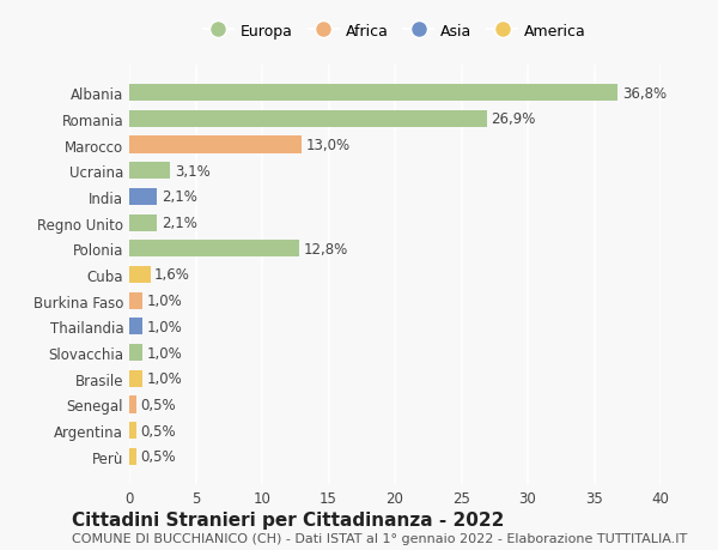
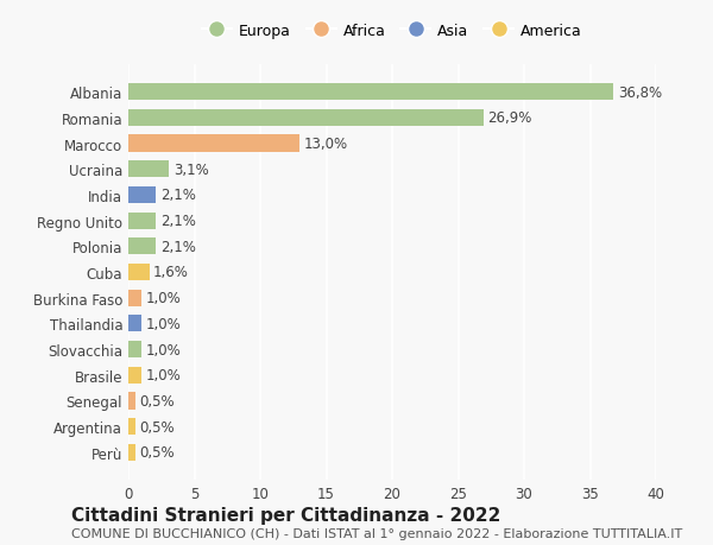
Polonia: 12,8% -> 2,1%
